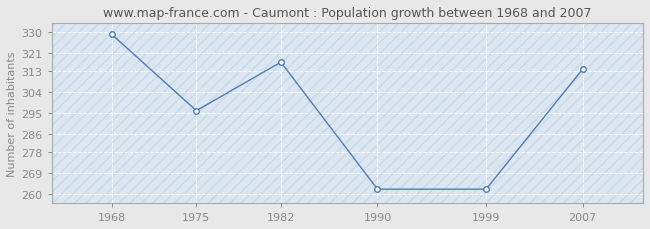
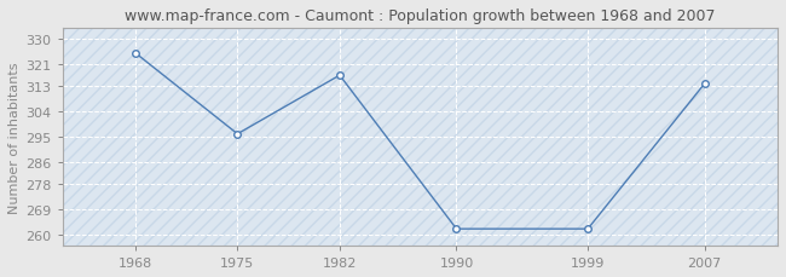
1968: 329 -> 325
